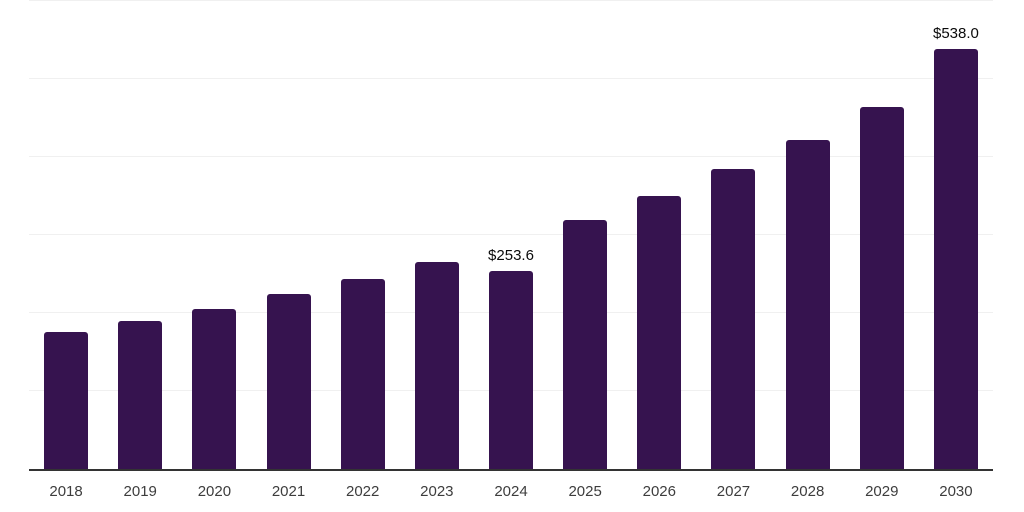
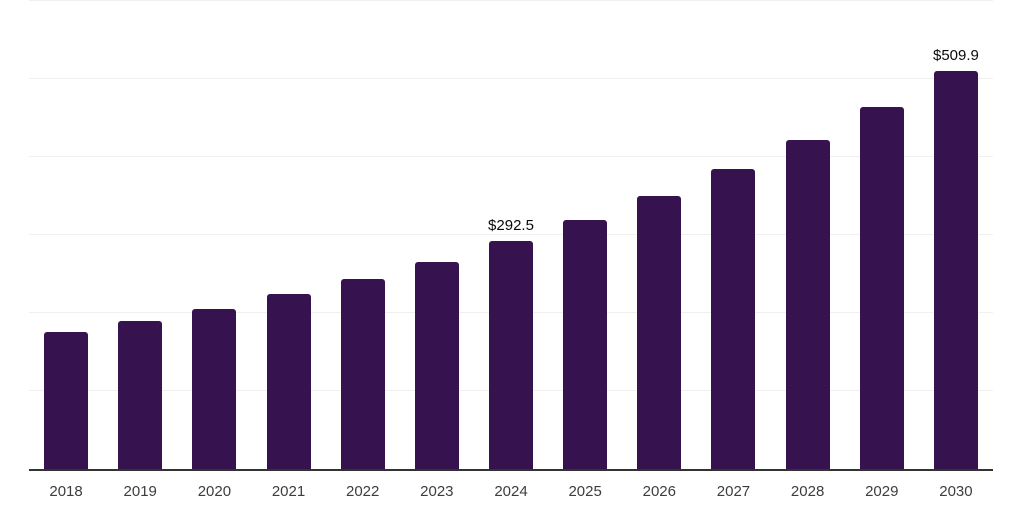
2024: $253.6 -> $292.5
2030: $538.0 -> $509.9
